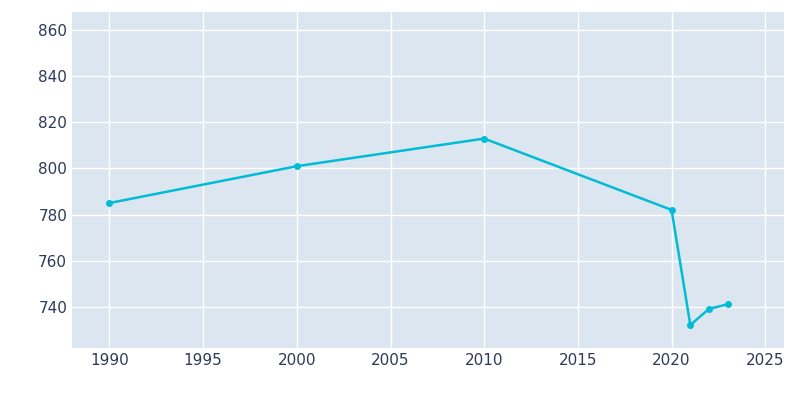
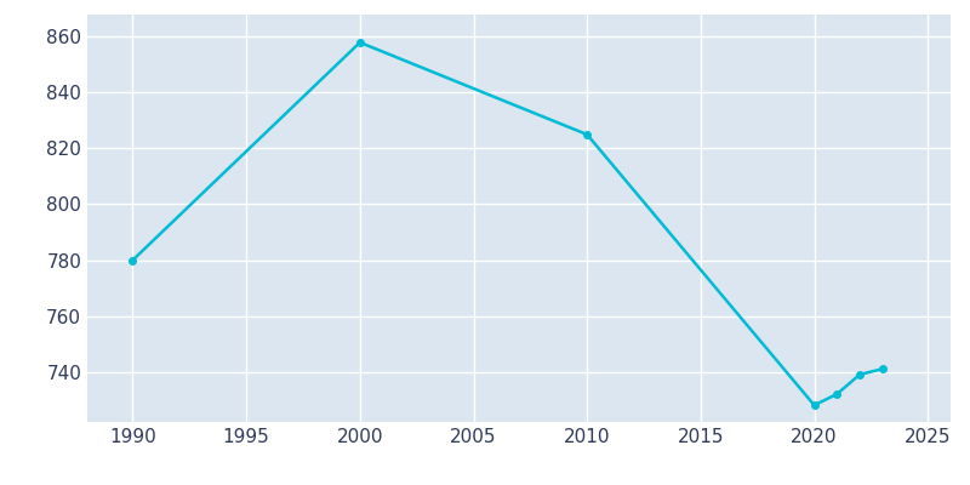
1990: 785 -> 780
2000: 801 -> 858
2010: 813 -> 825
2020: 782 -> 728
